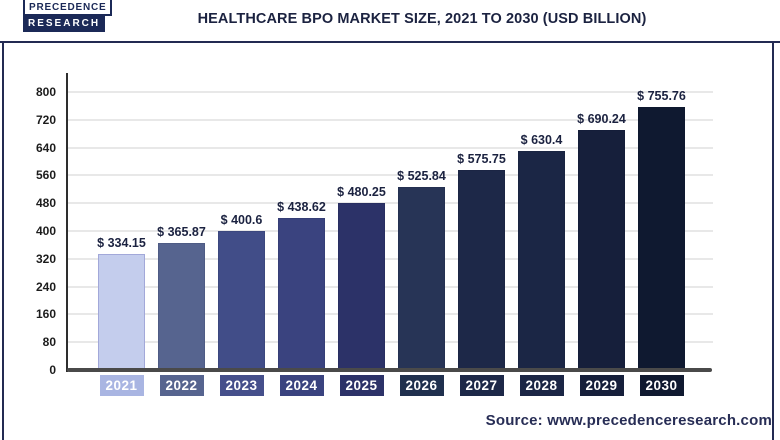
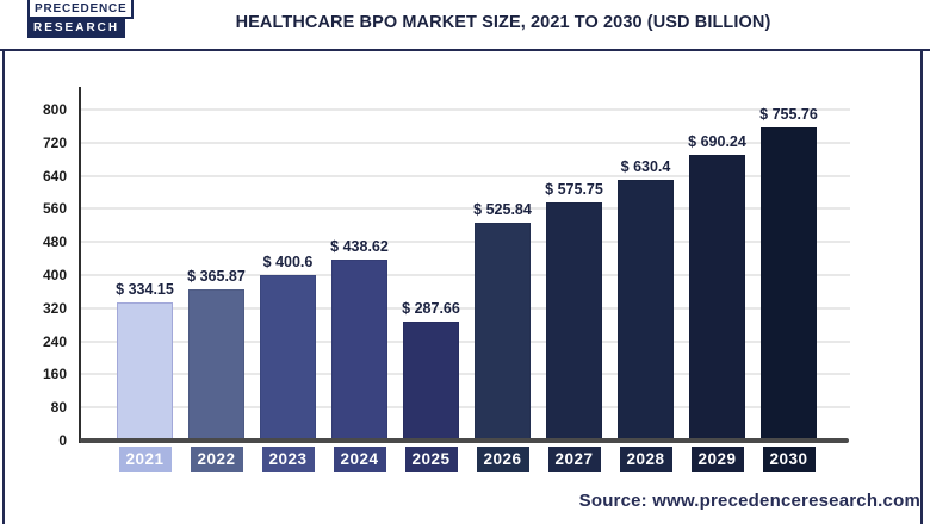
2025: 480.25 -> 287.66
